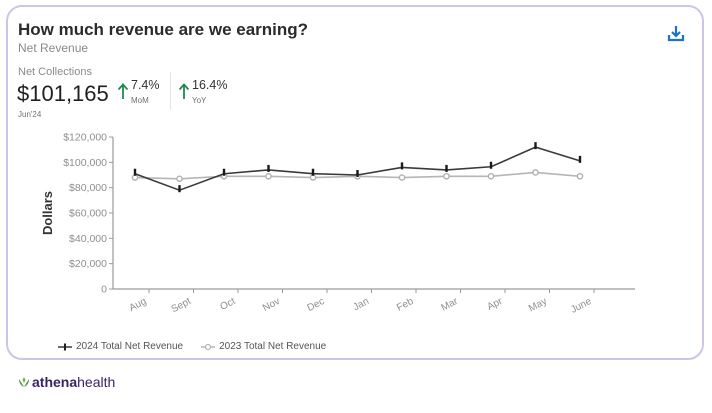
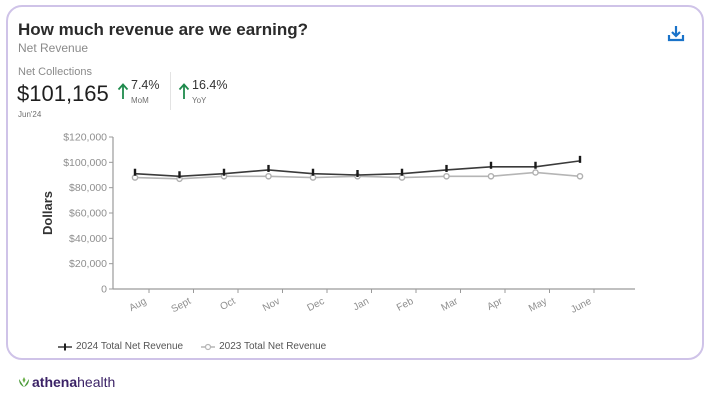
2024 Total Net Revenue/Sept: $78000 -> $89000
2024 Total Net Revenue/Feb: $96000 -> $91000
2024 Total Net Revenue/May: $112000 -> $96000
